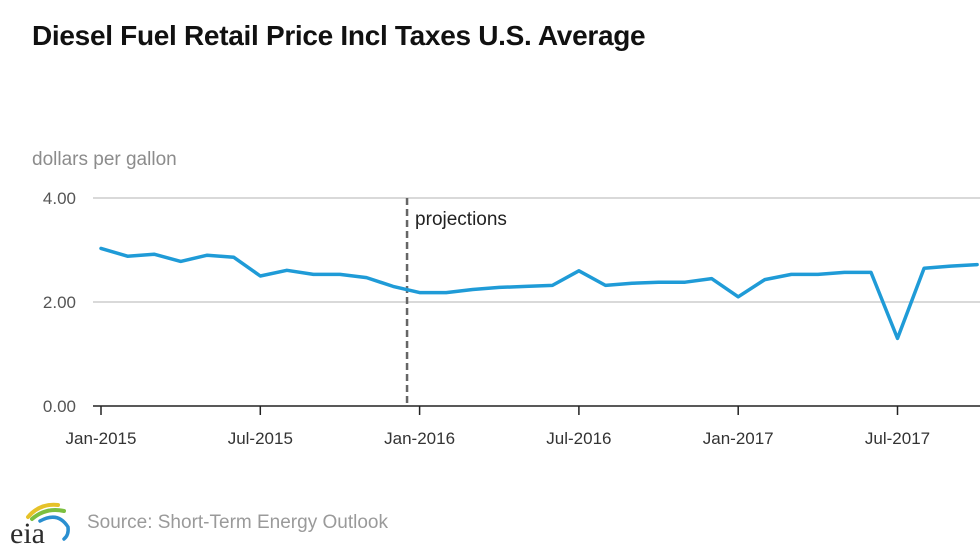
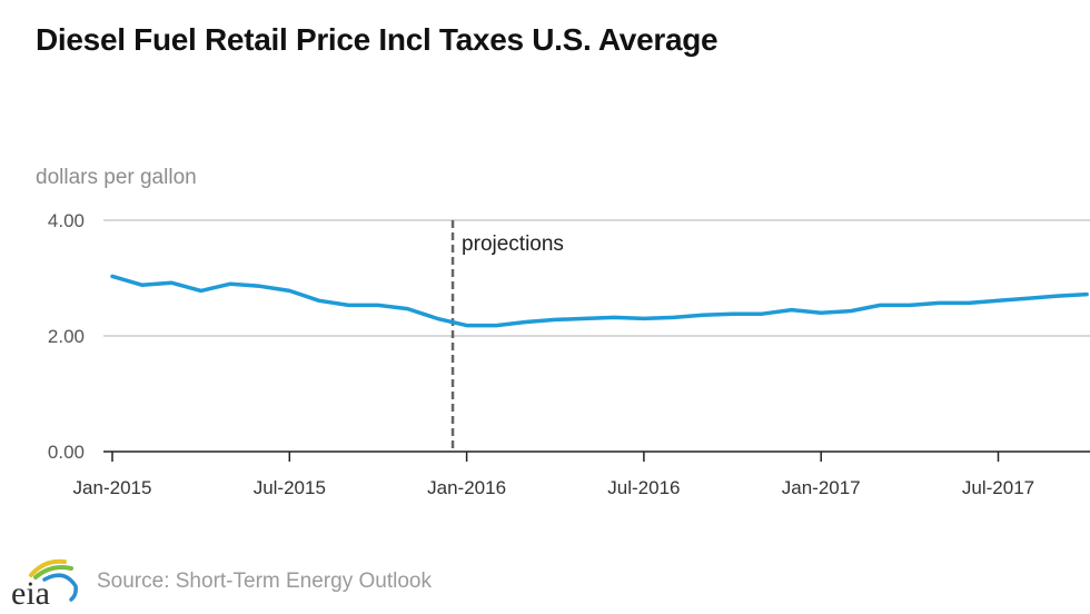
Jul-2015: 2.5 -> 2.8
Jul-2016: 2.6 -> 2.3
Jan-2017: 2.1 -> 2.4
Jul-2017: 1.3 -> 2.6
